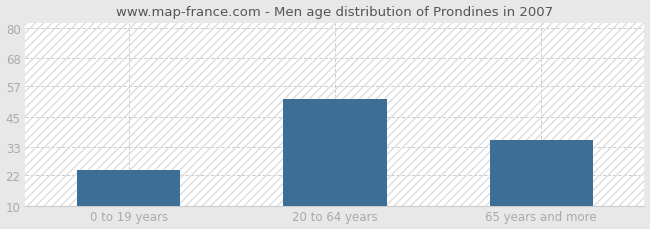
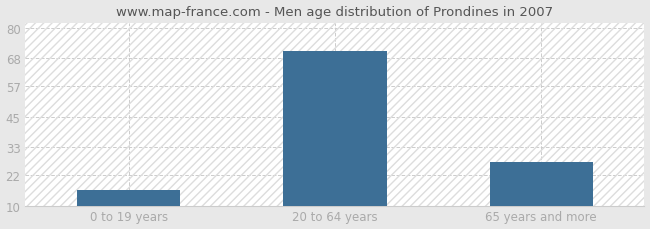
0 to 19 years: 24 -> 16
20 to 64 years: 52 -> 71
65 years and more: 36 -> 27
